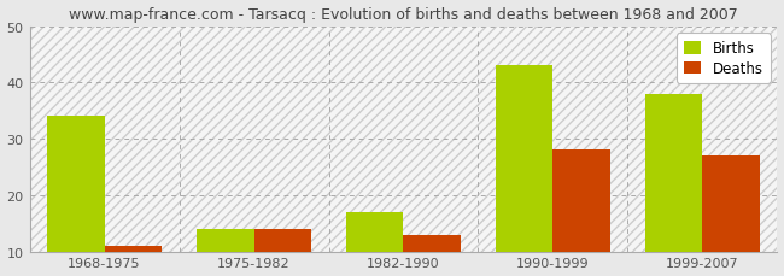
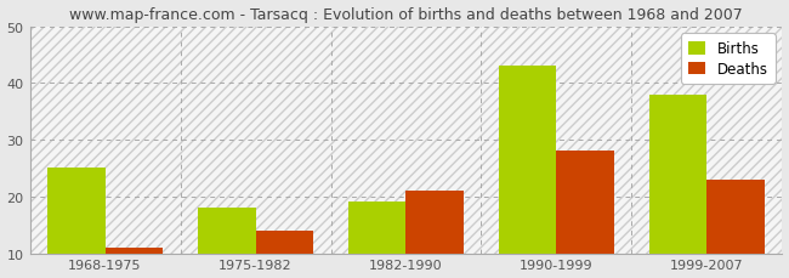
Births/1968-1975: 34 -> 25
Births/1975-1982: 14 -> 18
Births/1982-1990: 17 -> 19
Deaths/1982-1990: 13 -> 21
Deaths/1999-2007: 27 -> 23
